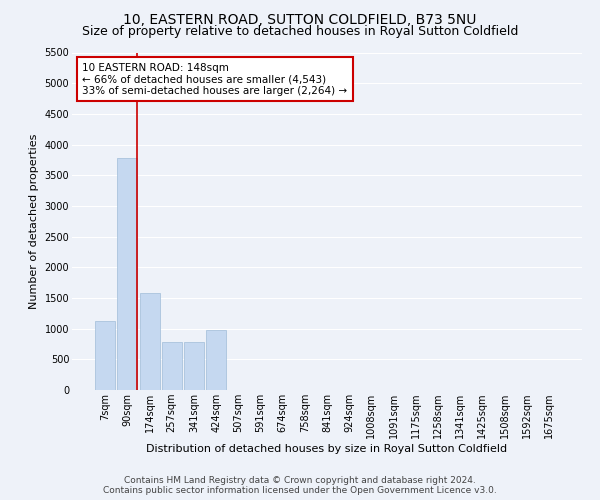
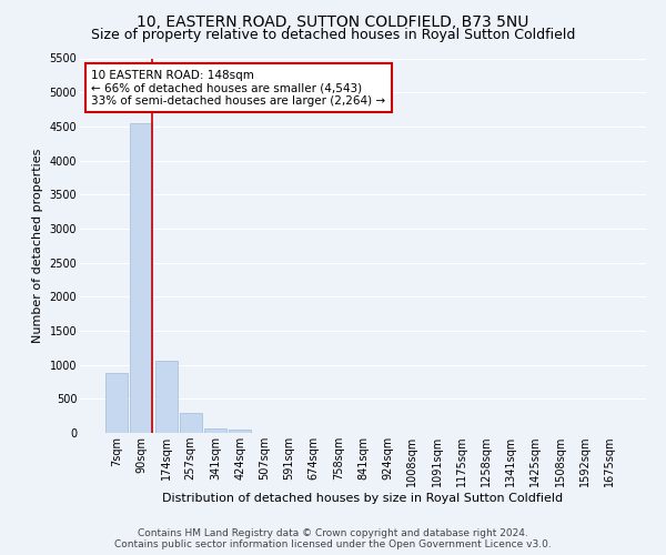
7sqm: 1120 -> 880
90sqm: 3780 -> 4540
174sqm: 1580 -> 1060
257sqm: 780 -> 300
341sqm: 780 -> 70
424sqm: 980 -> 50
